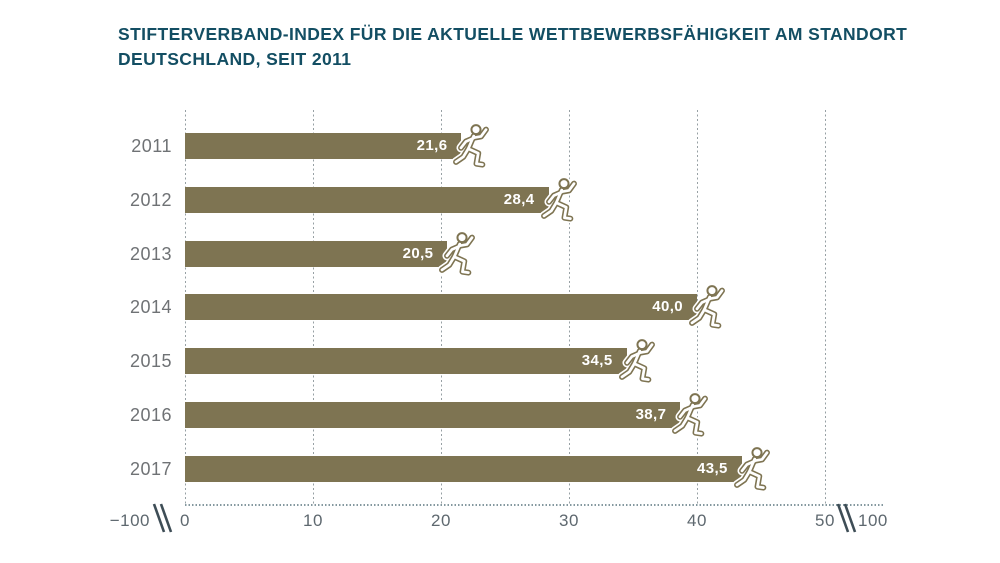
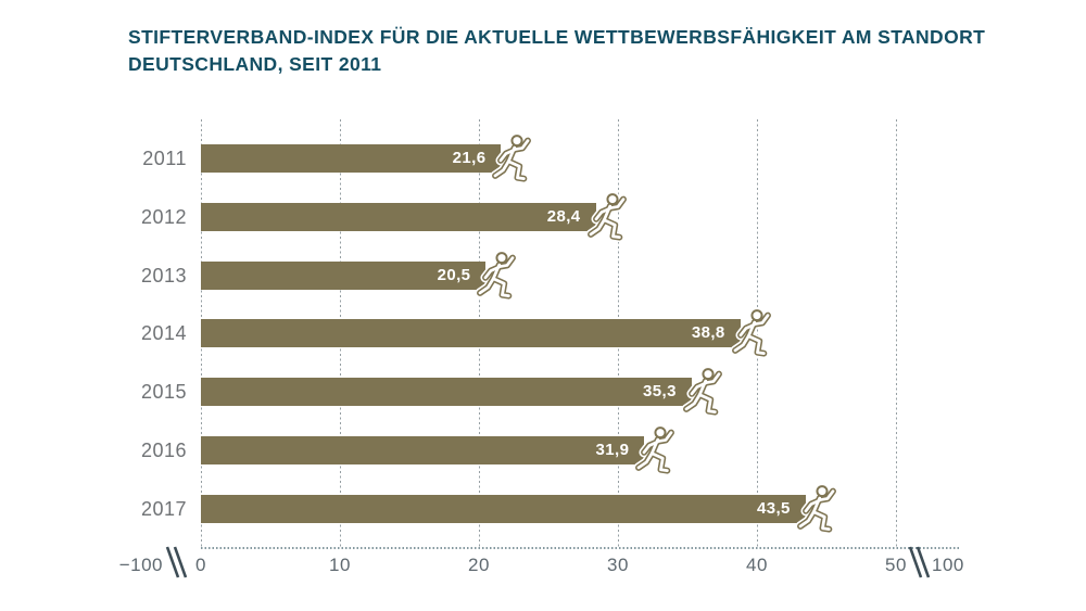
2014: 40,0 -> 38,8
2015: 34,5 -> 35,3
2016: 38,7 -> 31,9
